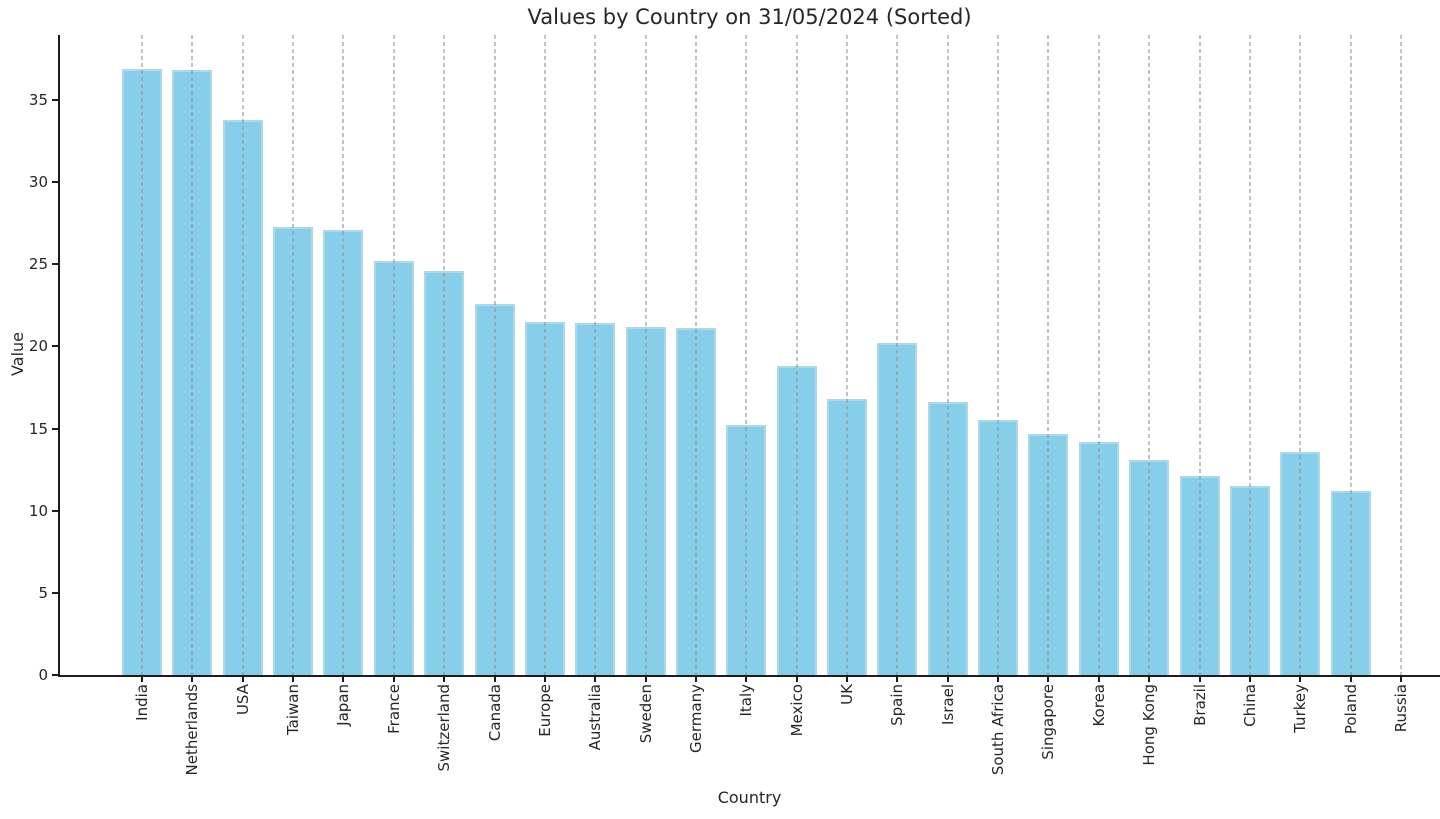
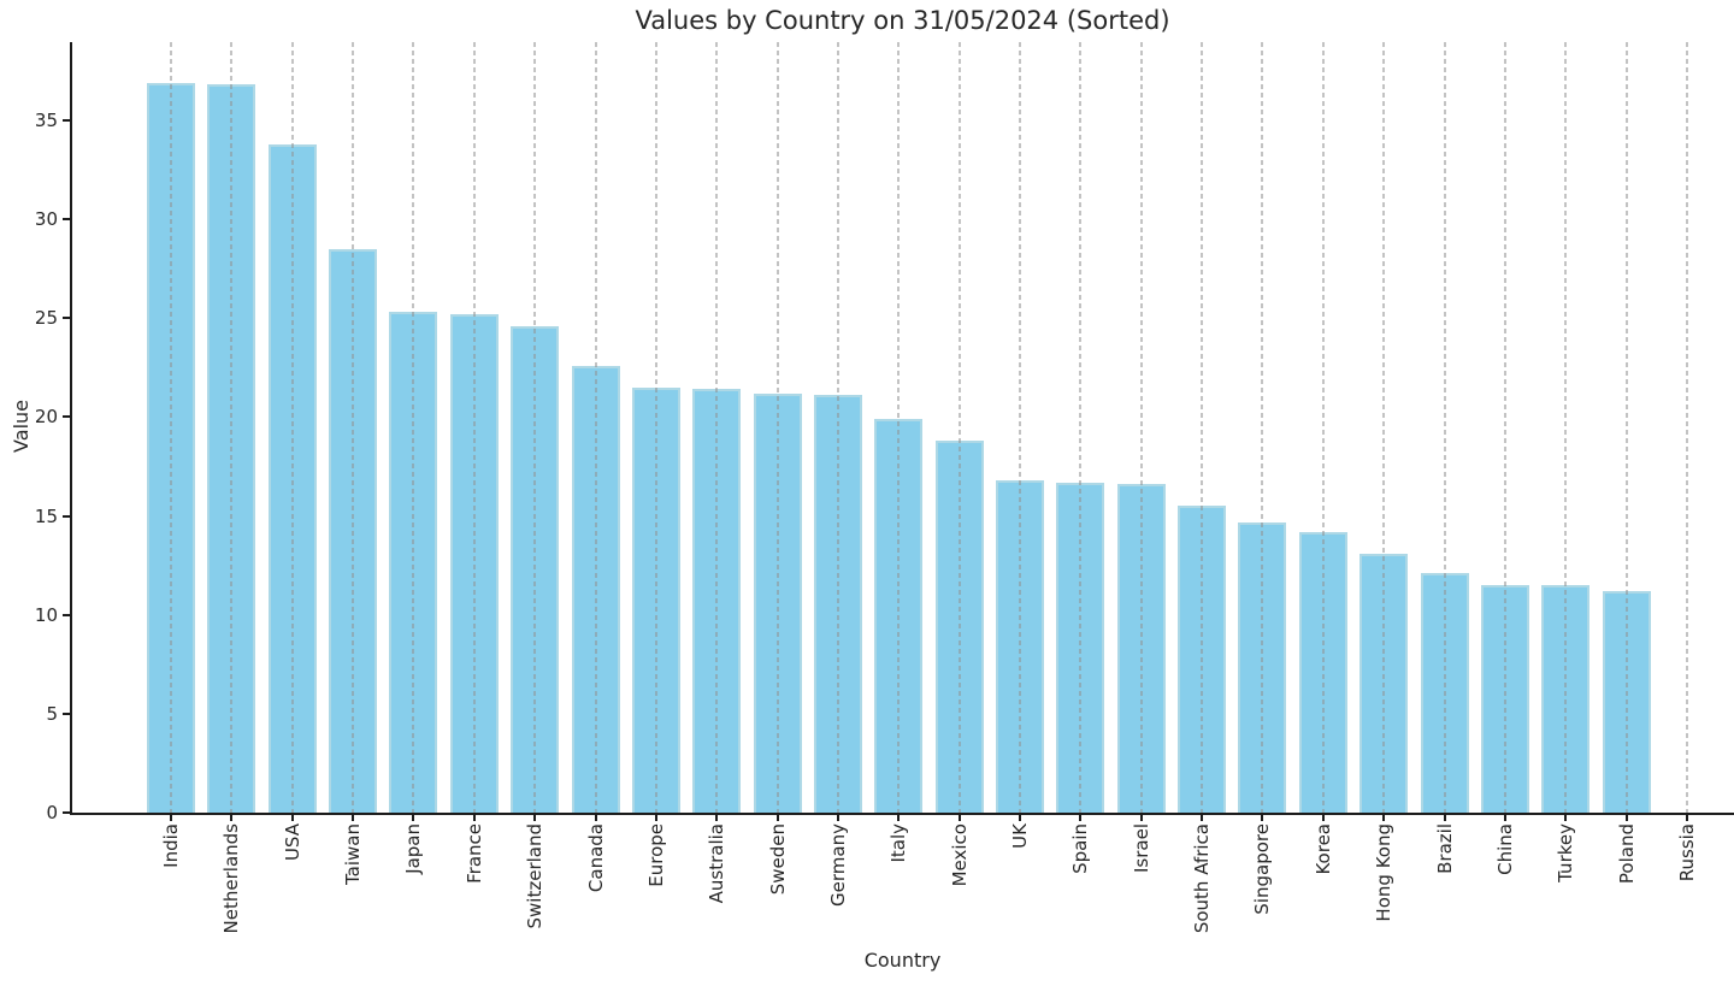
Taiwan: 27.3 -> 28.5
Japan: 27.1 -> 25.3
Italy: 15.2 -> 19.9
Spain: 20.2 -> 16.7
Turkey: 13.6 -> 11.5
